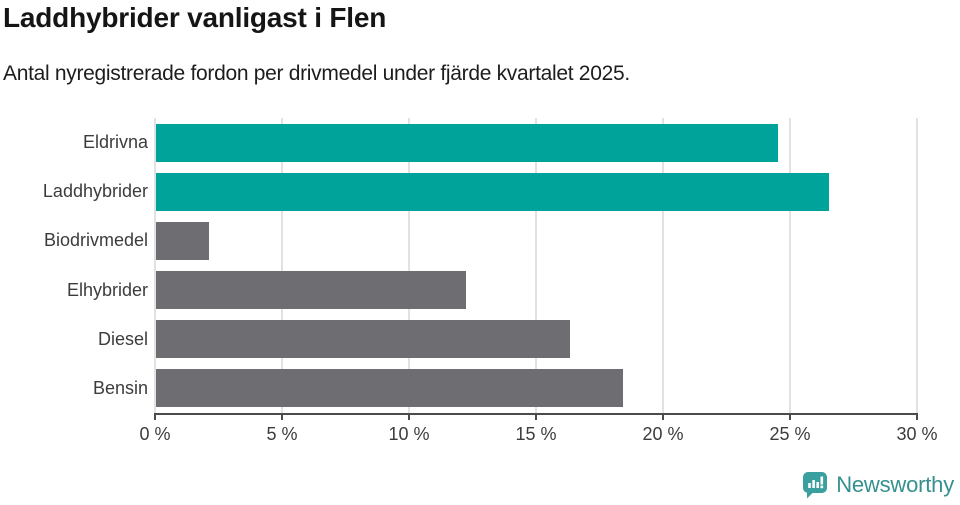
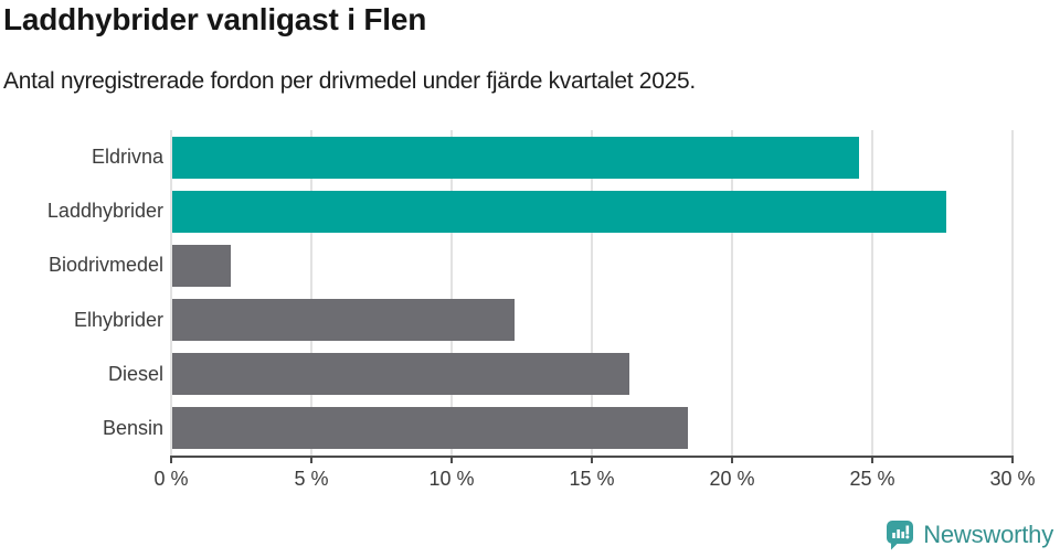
Laddhybrider: 26.5% -> 27.6%
